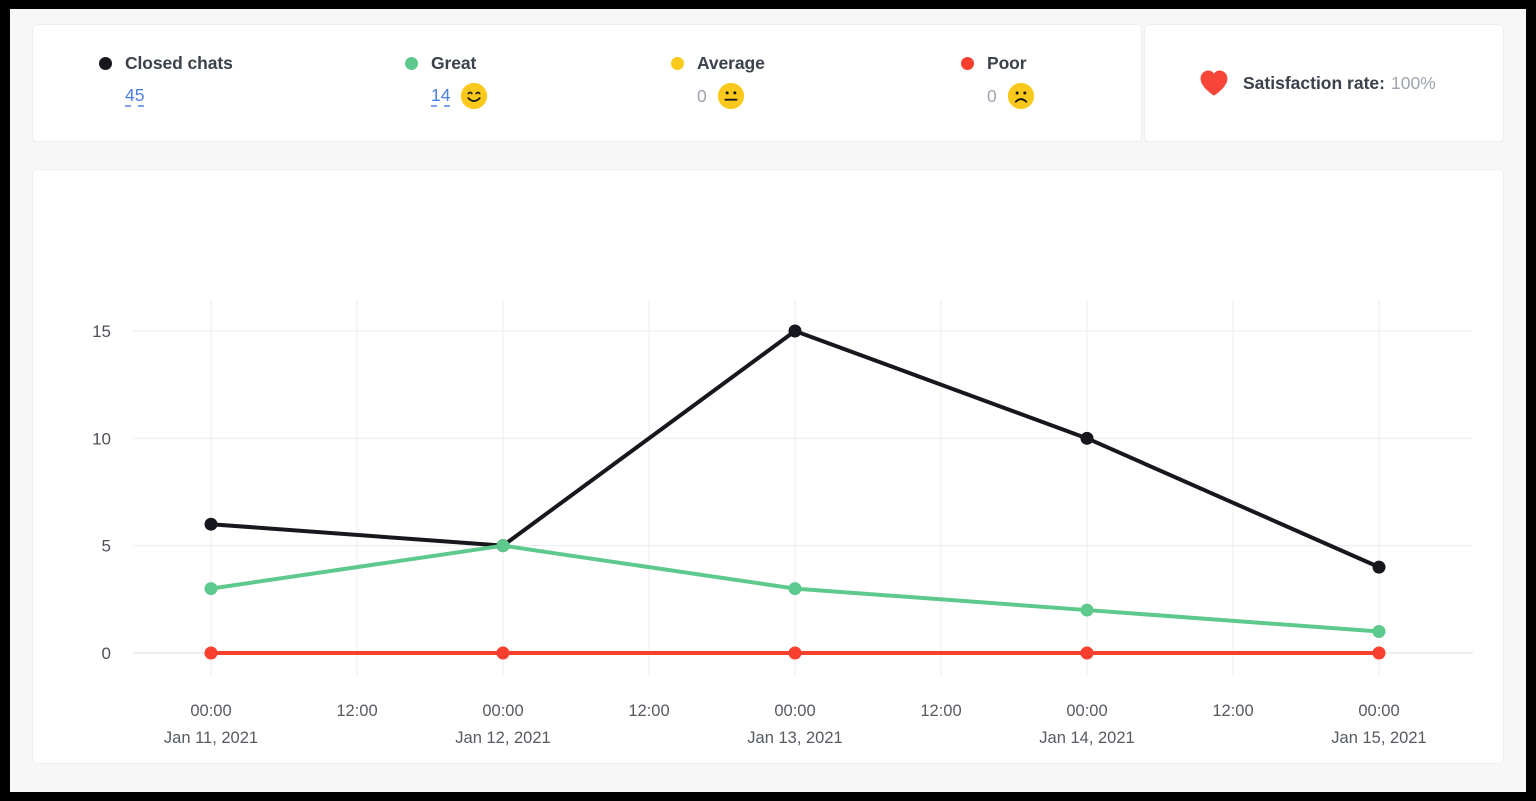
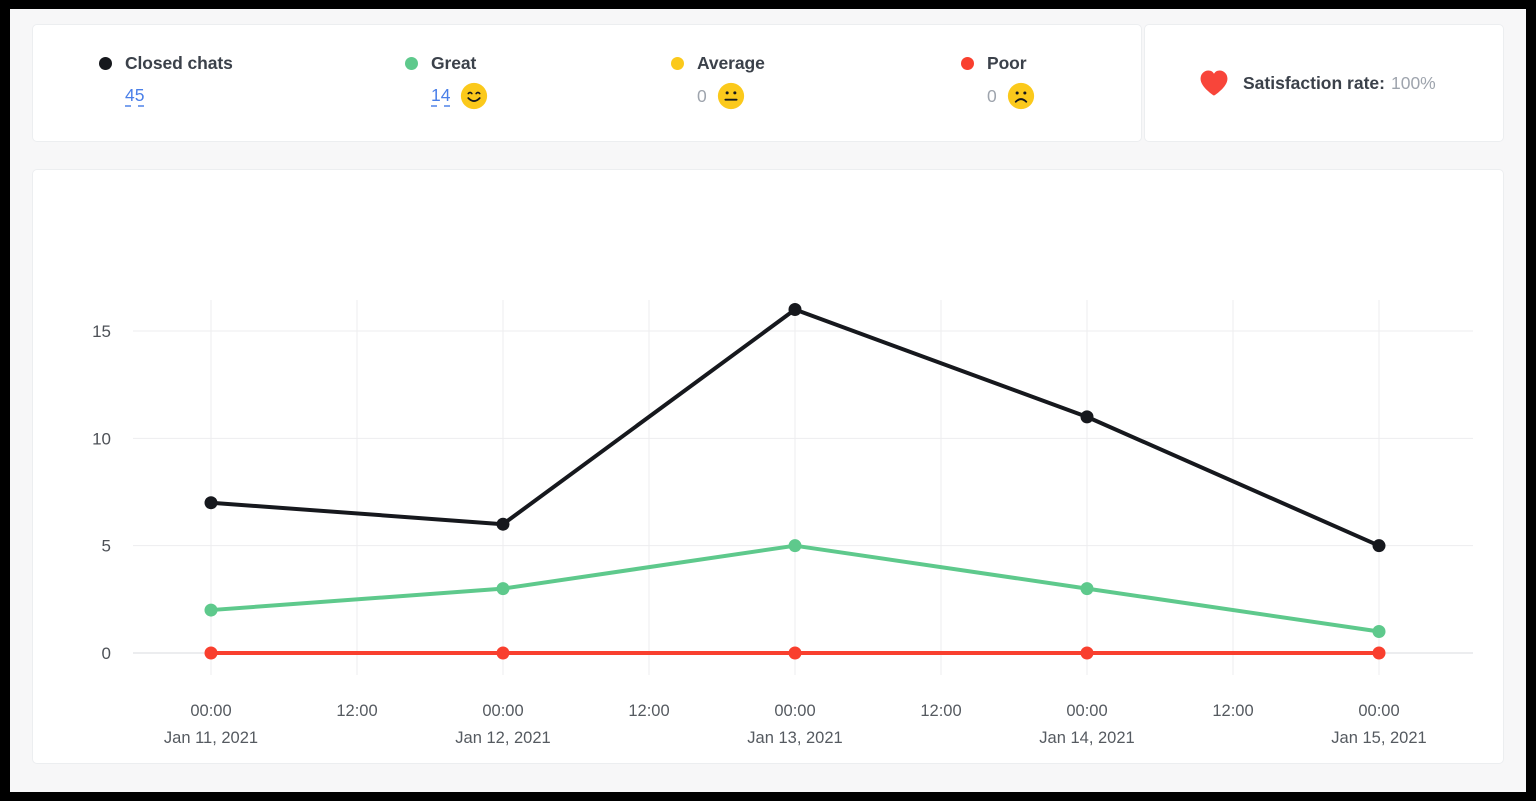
Closed chats/Jan 11, 2021: 6 -> 7
Great/Jan 11, 2021: 3 -> 2
Closed chats/Jan 12, 2021: 5 -> 6
Great/Jan 12, 2021: 5 -> 3
Closed chats/Jan 13, 2021: 15 -> 16
Great/Jan 13, 2021: 3 -> 5
Closed chats/Jan 14, 2021: 10 -> 11
Great/Jan 14, 2021: 2 -> 3
Closed chats/Jan 15, 2021: 4 -> 5
